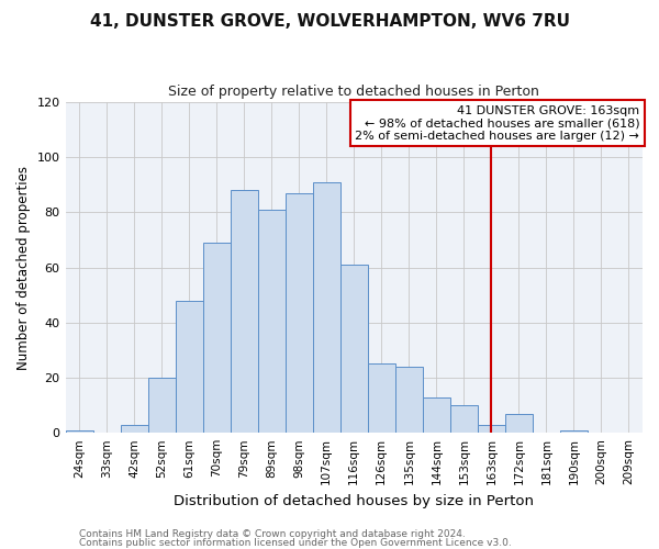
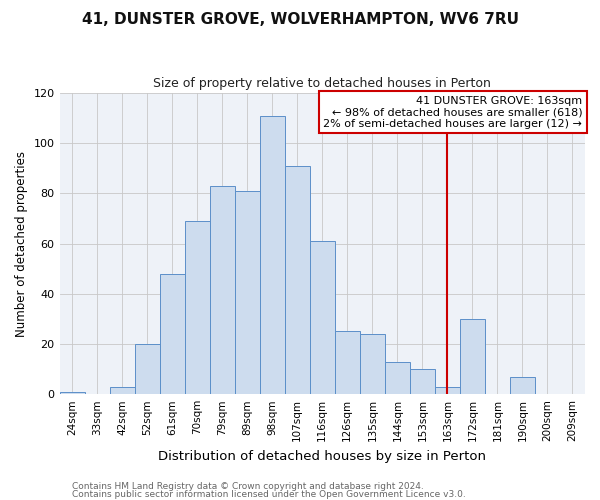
79sqm: 88 -> 83
98sqm: 87 -> 111
172sqm: 7 -> 30
190sqm: 1 -> 7
